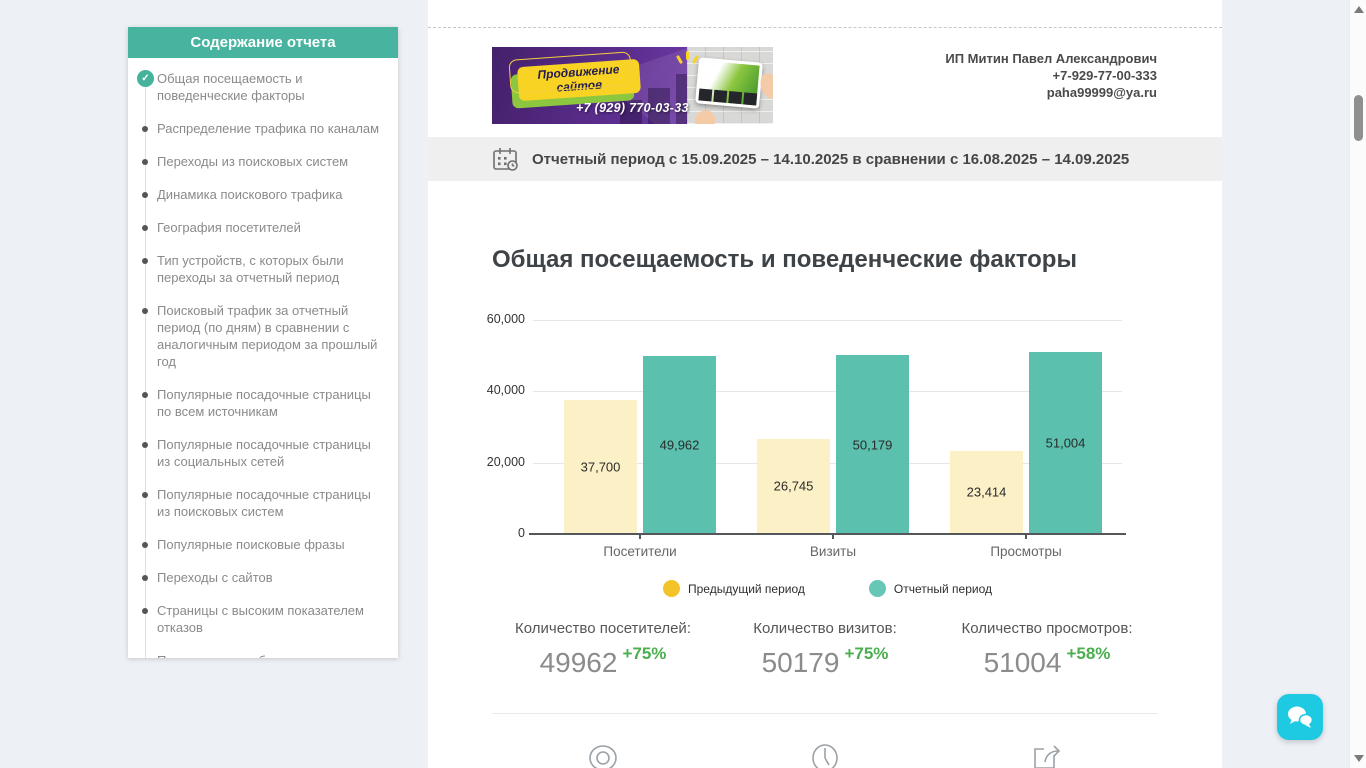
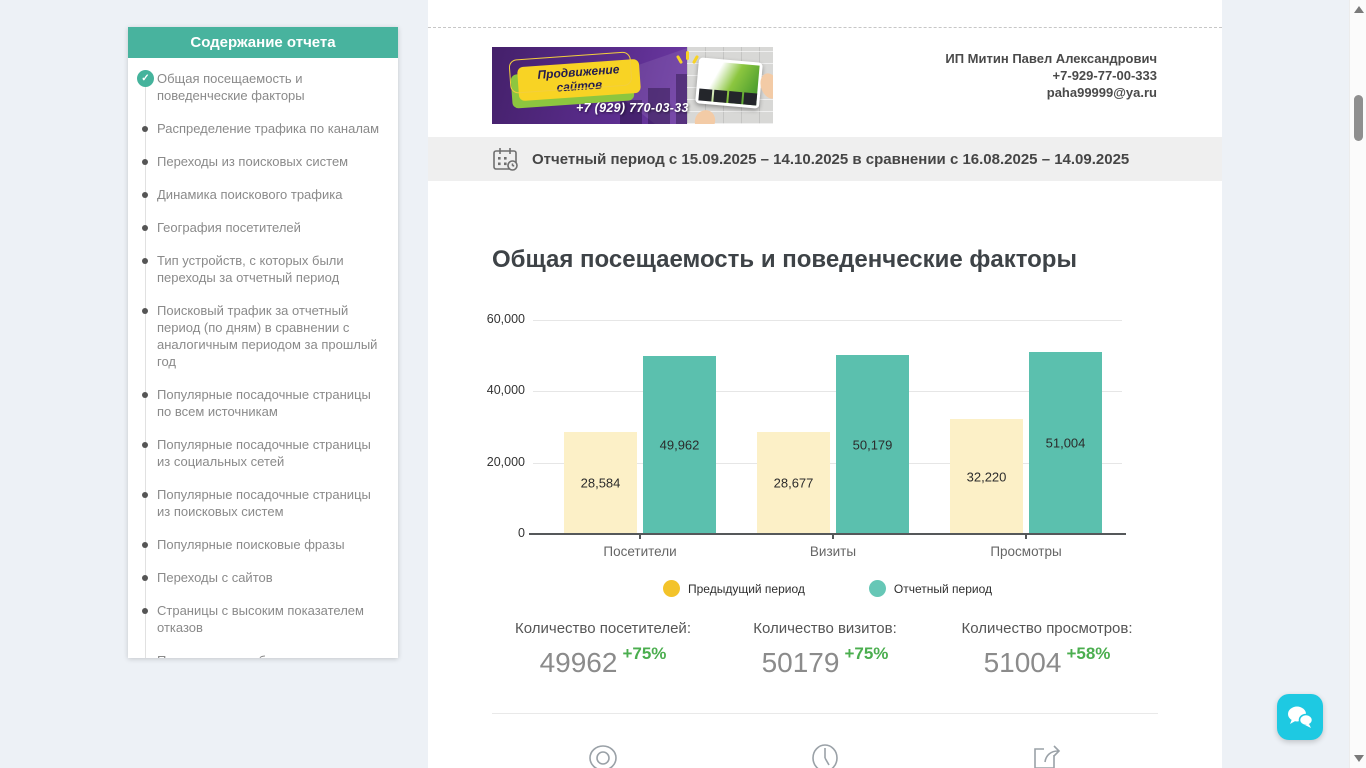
Предыдущий период/Посетители: 37,700 -> 28,584
Предыдущий период/Визиты: 26,745 -> 28,677
Предыдущий период/Просмотры: 23,414 -> 32,220
